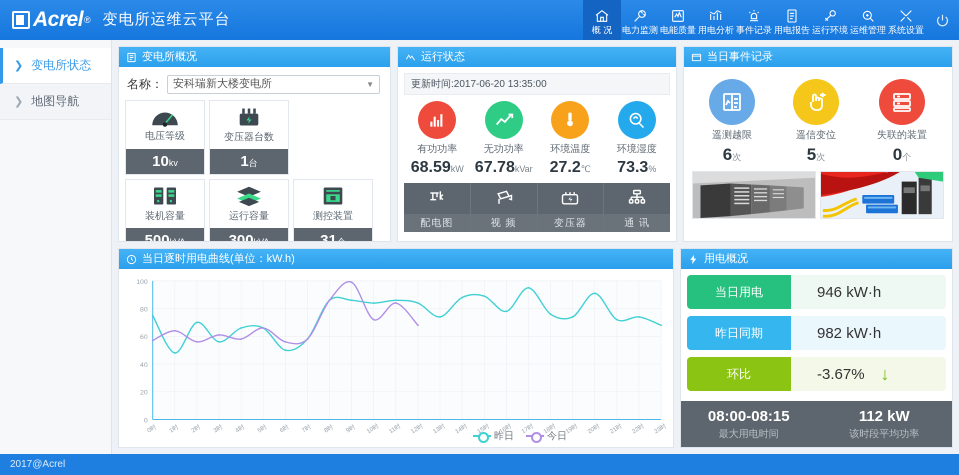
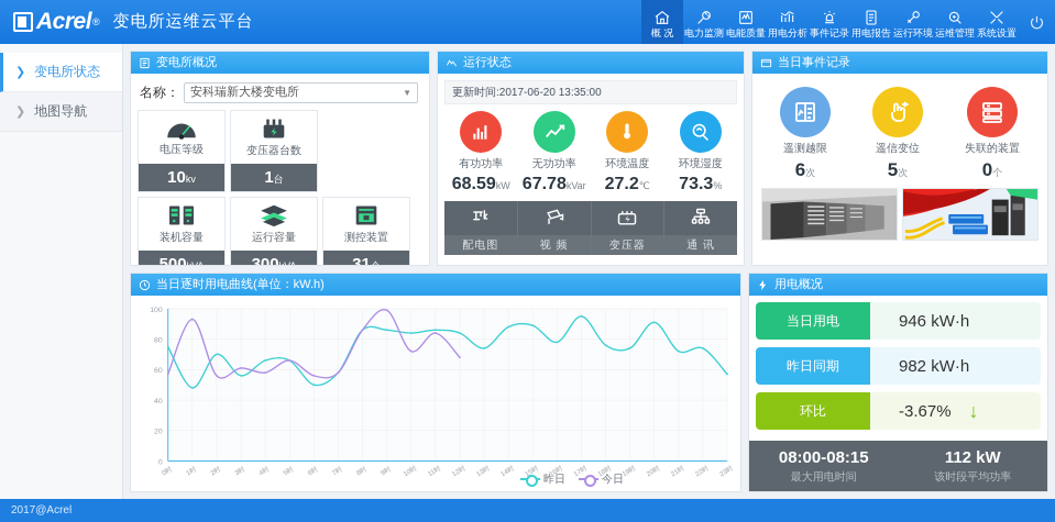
今日/1时: 64 -> 93
昨日/23时: 68 -> 57
